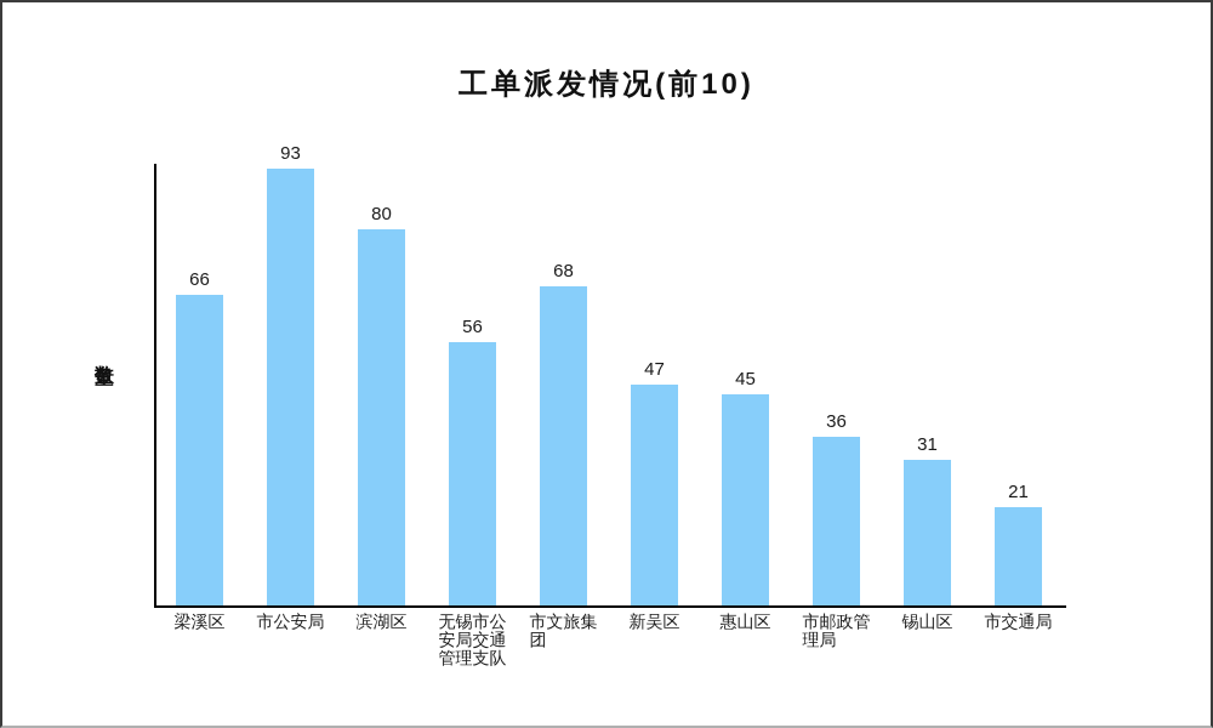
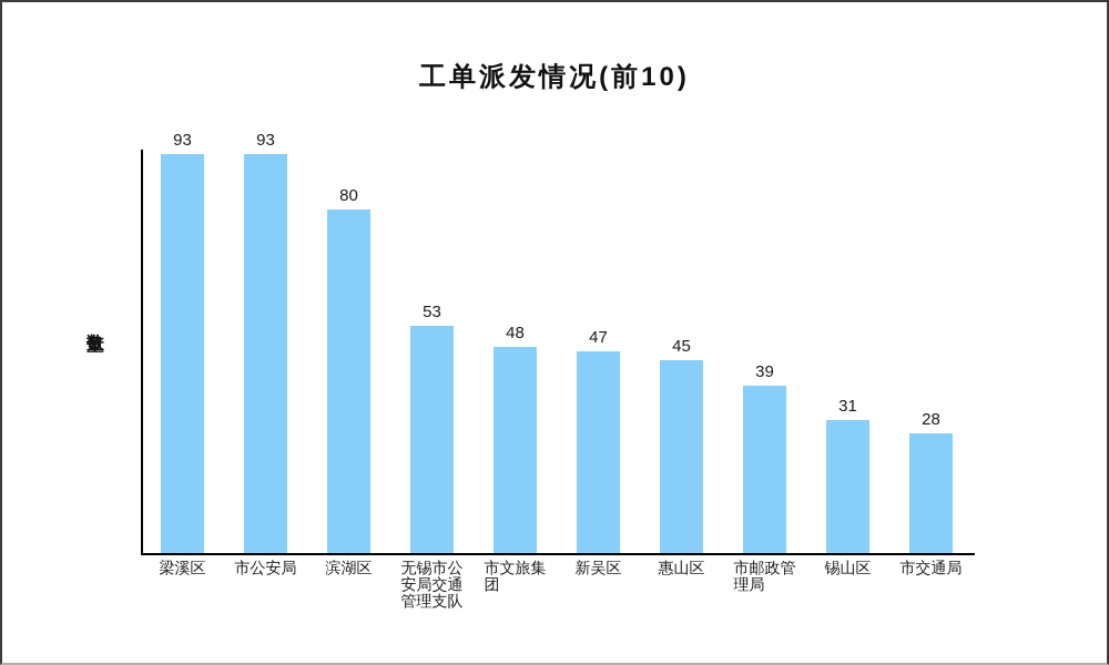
梁溪区: 66 -> 93
无锡市公安局交通管理支队: 56 -> 53
市文旅集团: 68 -> 48
市邮政管理局: 36 -> 39
市交通局: 21 -> 28
